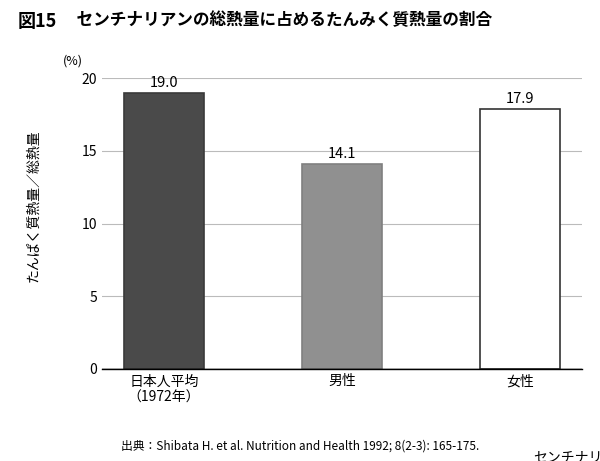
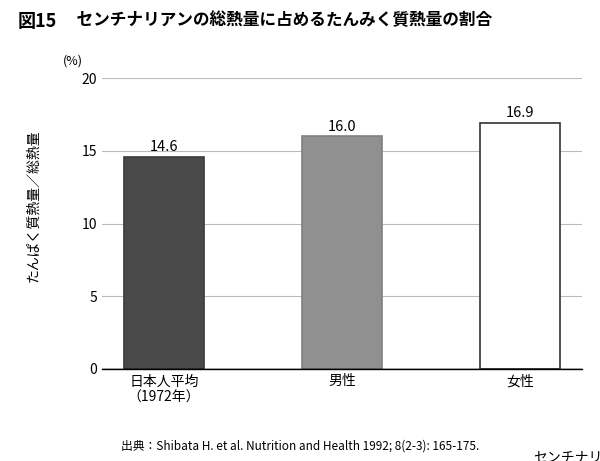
日本人平均 （1972年）: 19.0 -> 14.6
男性: 14.1 -> 16.0
女性: 17.9 -> 16.9
